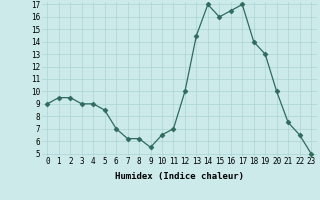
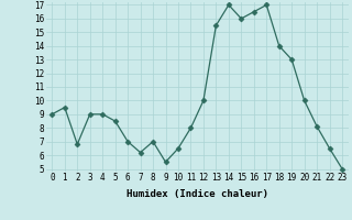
2: 9.5 -> 6.8
8: 6.2 -> 7.0
11: 7.0 -> 8.0
13: 14.5 -> 15.5
21: 7.5 -> 8.1
